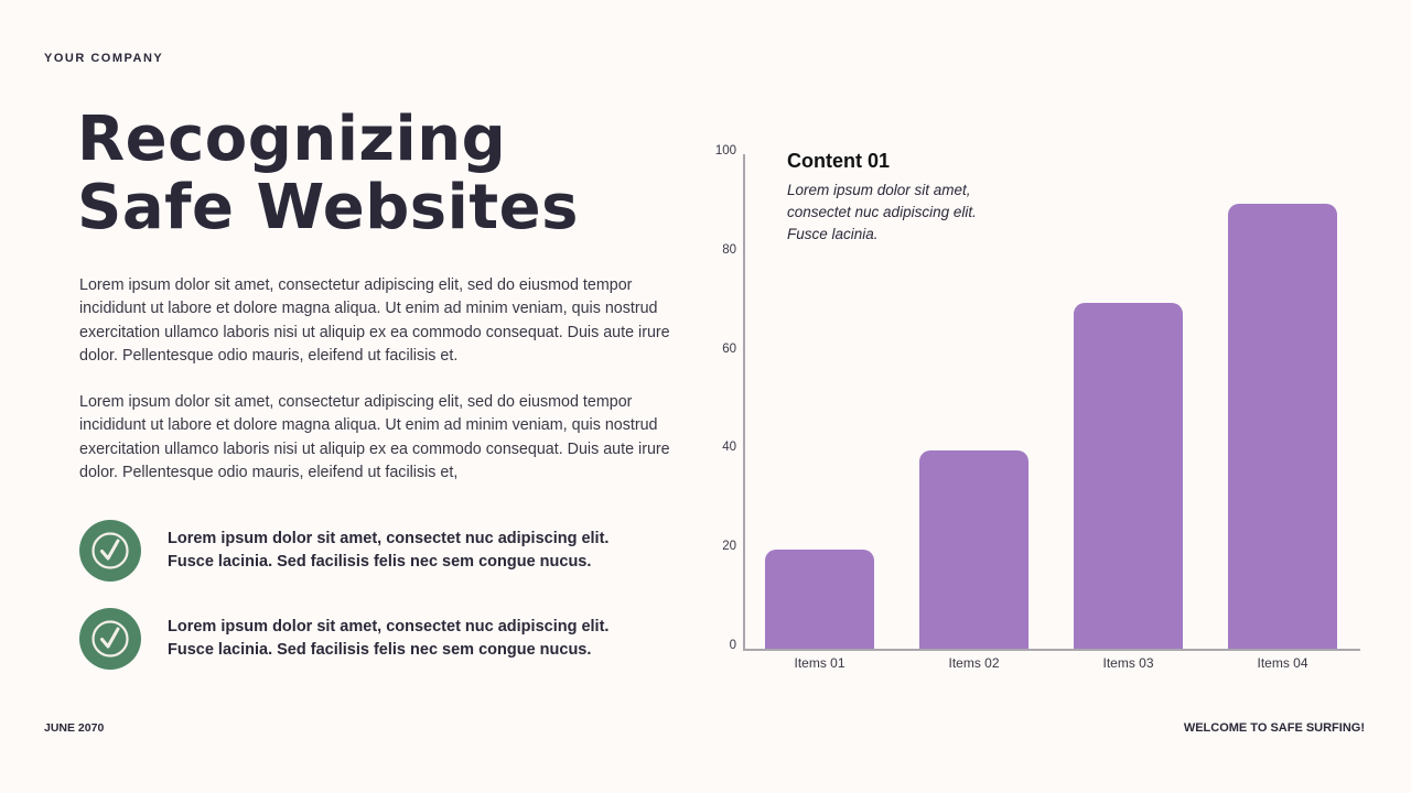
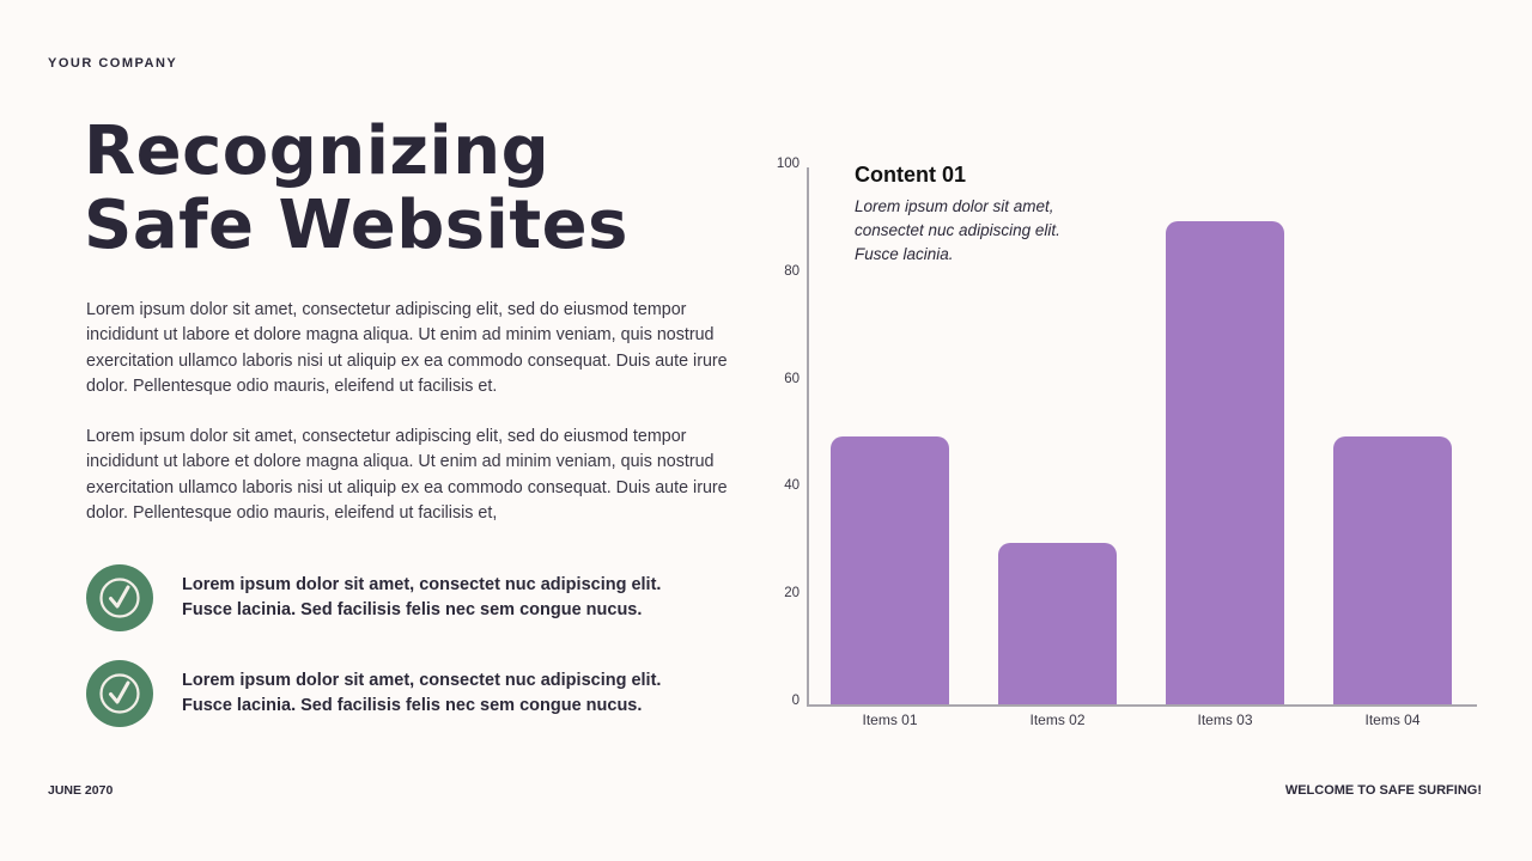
Items 01: 20 -> 50
Items 02: 40 -> 30
Items 03: 70 -> 90
Items 04: 90 -> 50
